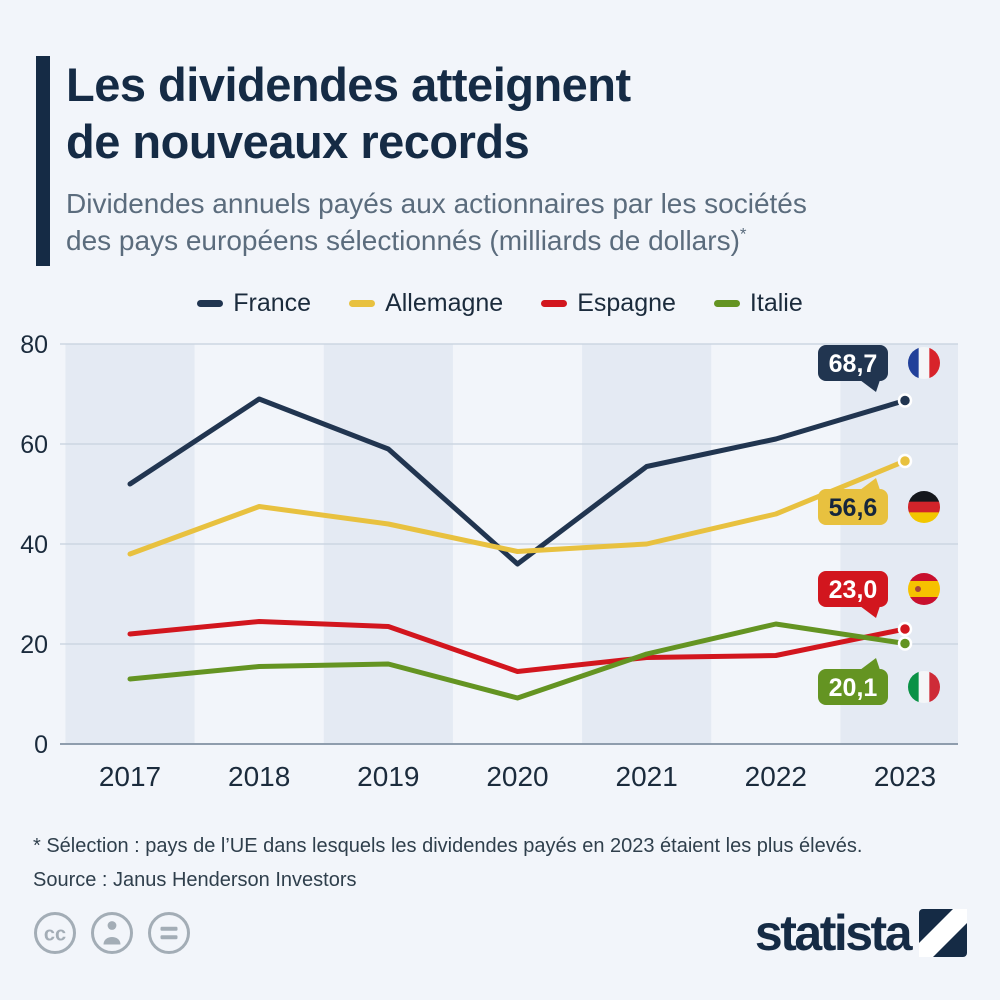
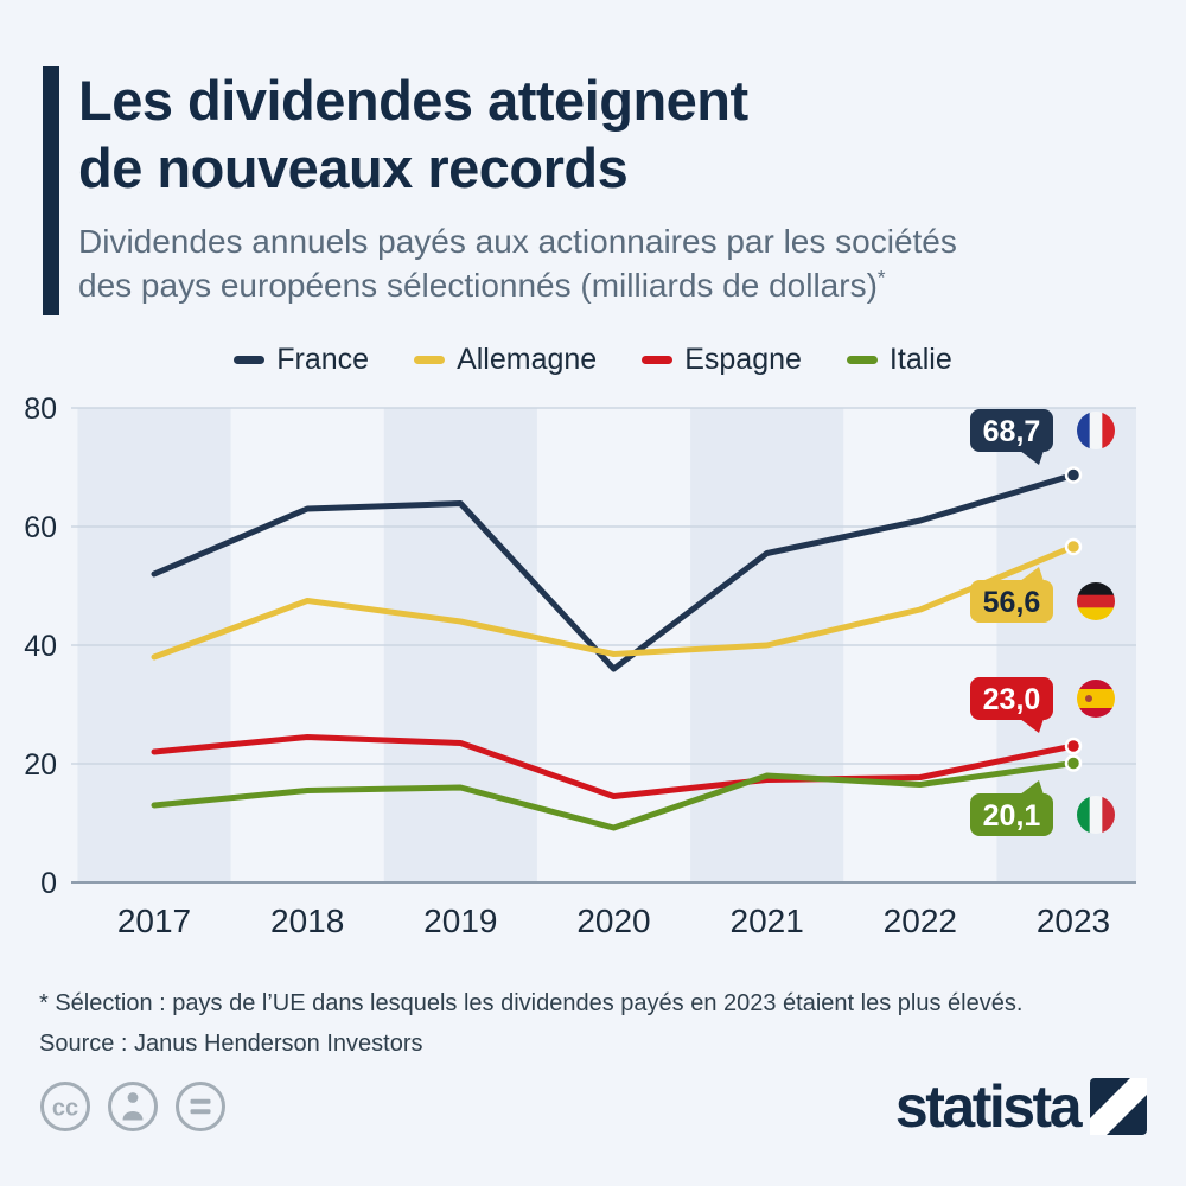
France/2018: 69 -> 63
France/2019: 59 -> 64
Italie/2022: 24 -> 16
